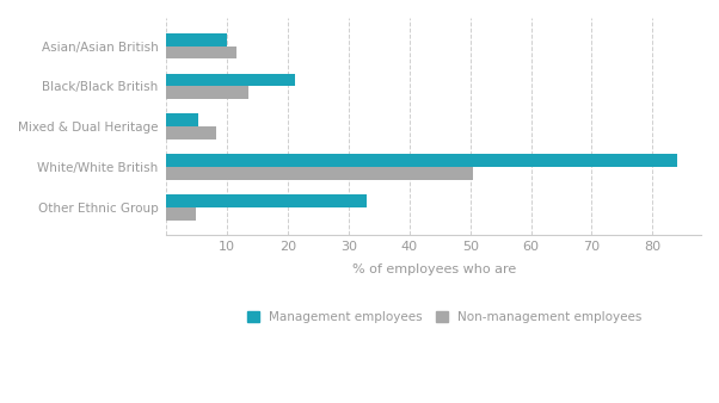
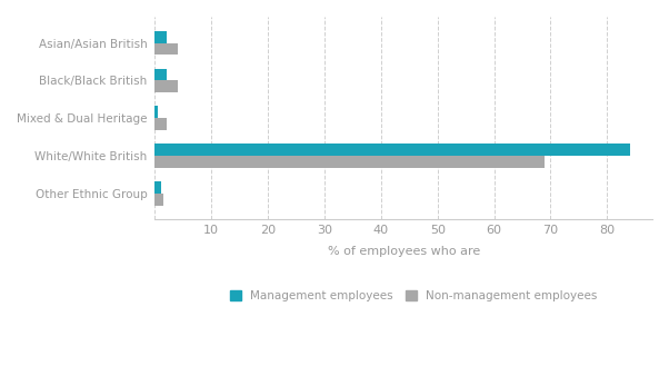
Management employees/Asian/Asian British: 10.0 -> 2.0
Non-management employees/Asian/Asian British: 11.6 -> 4.0
Management employees/Black/Black British: 21.2 -> 2.0
Non-management employees/Black/Black British: 13.4 -> 4.0
Management employees/Mixed & Dual Heritage: 5.2 -> 0.5
Non-management employees/Mixed & Dual Heritage: 8.2 -> 2.0
Non-management employees/White/White British: 50.4 -> 69.0
Management employees/Other Ethnic Group: 33.0 -> 1.0
Non-management employees/Other Ethnic Group: 4.8 -> 1.5
